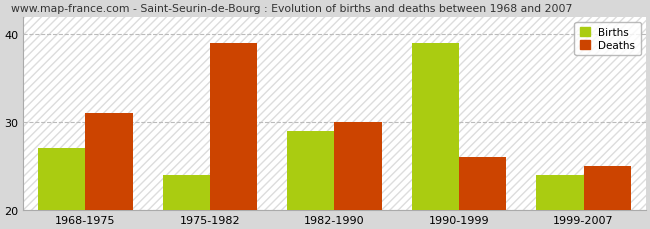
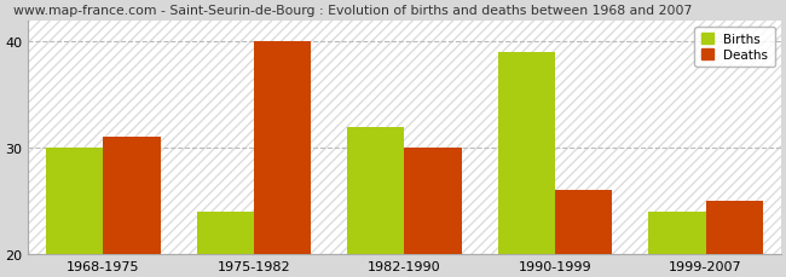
Births/1968-1975: 27 -> 30
Deaths/1975-1982: 39 -> 40
Births/1982-1990: 29 -> 32
